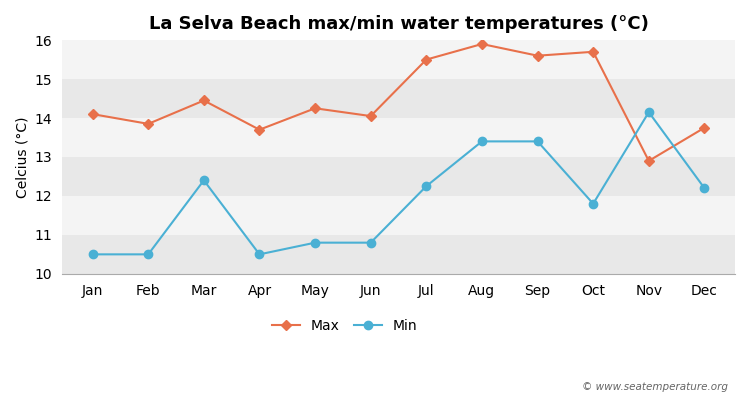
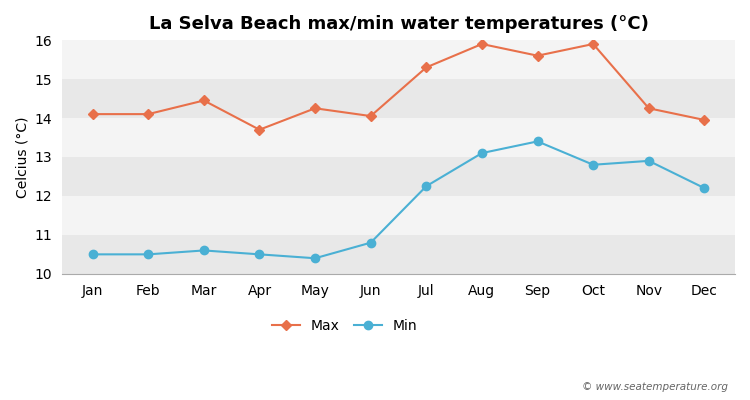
Max/Feb: 13.85 -> 14.10
Min/Mar: 12.40 -> 10.60
Min/May: 10.80 -> 10.40
Max/Jul: 15.50 -> 15.30
Min/Aug: 13.40 -> 13.10
Max/Oct: 15.70 -> 15.90
Min/Oct: 11.80 -> 12.80
Max/Nov: 12.90 -> 14.25
Min/Nov: 14.15 -> 12.90
Max/Dec: 13.75 -> 13.95
